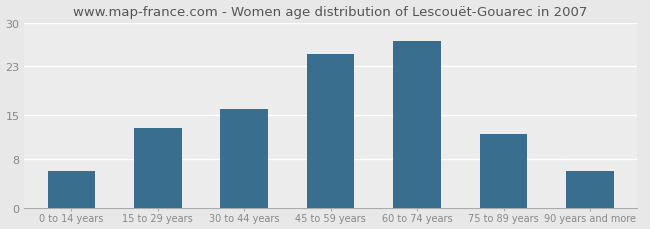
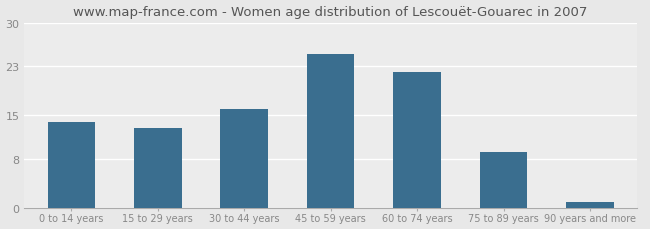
0 to 14 years: 6 -> 14
60 to 74 years: 27 -> 22
75 to 89 years: 12 -> 9
90 years and more: 6 -> 1
